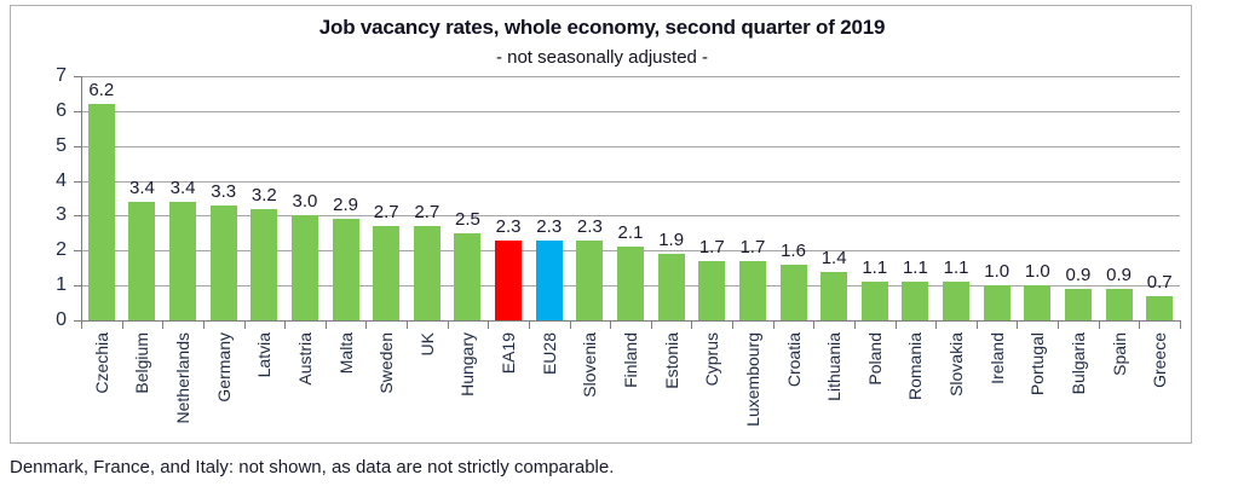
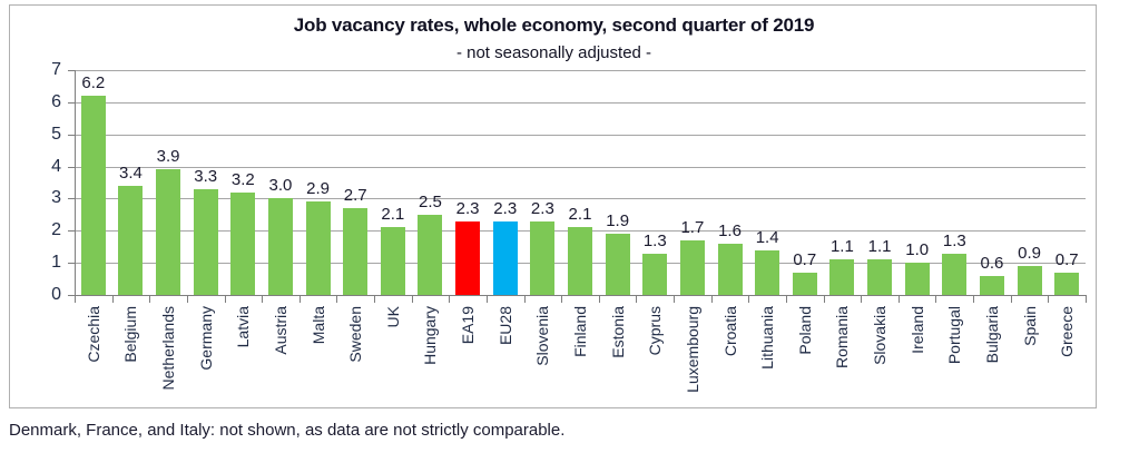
Netherlands: 3.4 -> 3.9
UK: 2.7 -> 2.1
Cyprus: 1.7 -> 1.3
Poland: 1.1 -> 0.7
Portugal: 1.0 -> 1.3
Bulgaria: 0.9 -> 0.6
